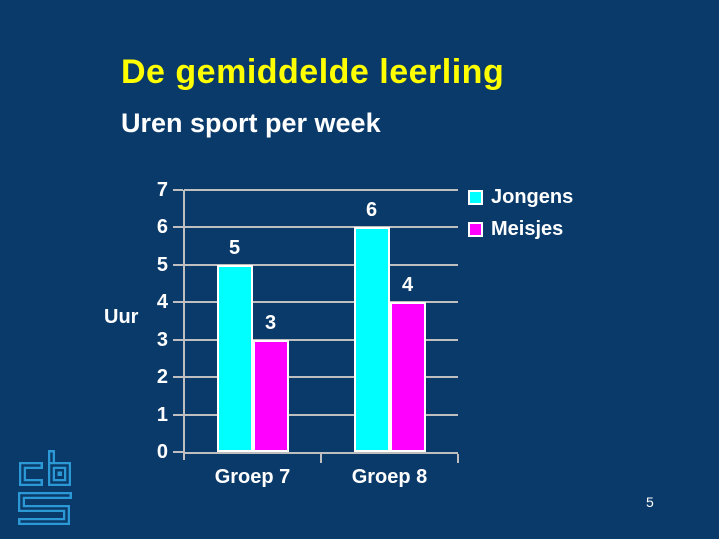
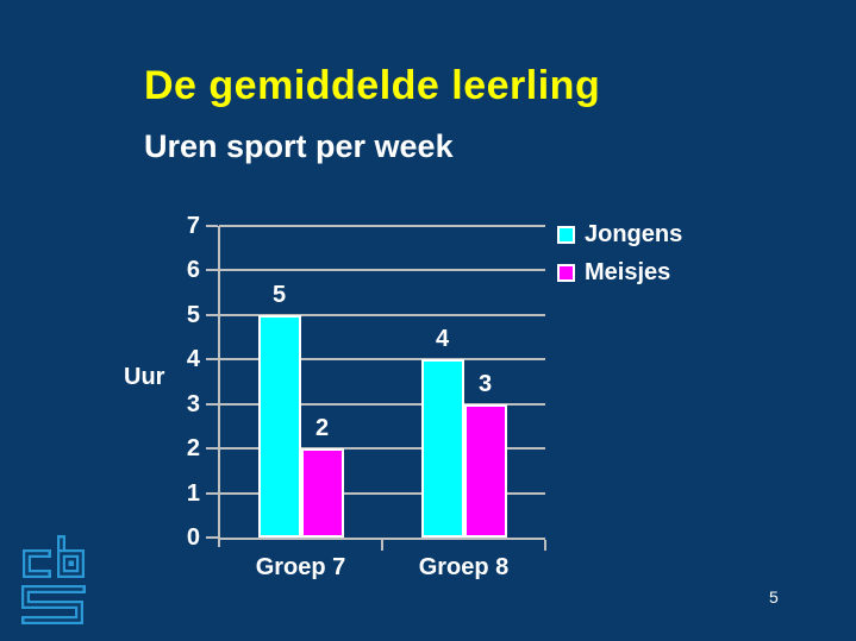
Meisjes/Groep 7: 3 -> 2
Jongens/Groep 8: 6 -> 4
Meisjes/Groep 8: 4 -> 3
